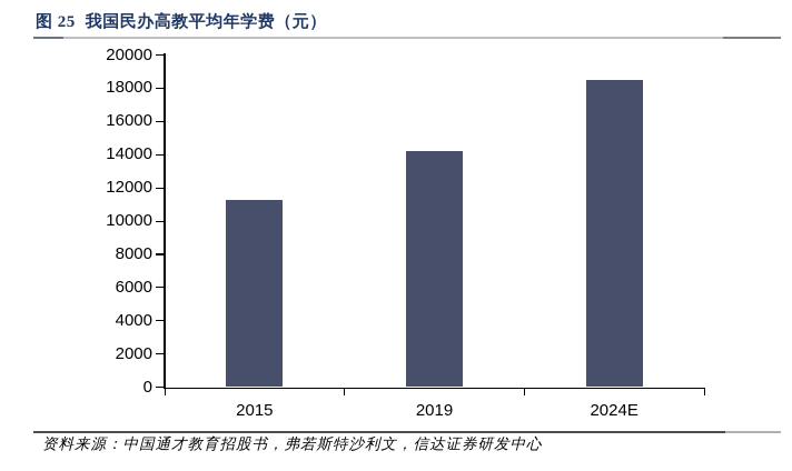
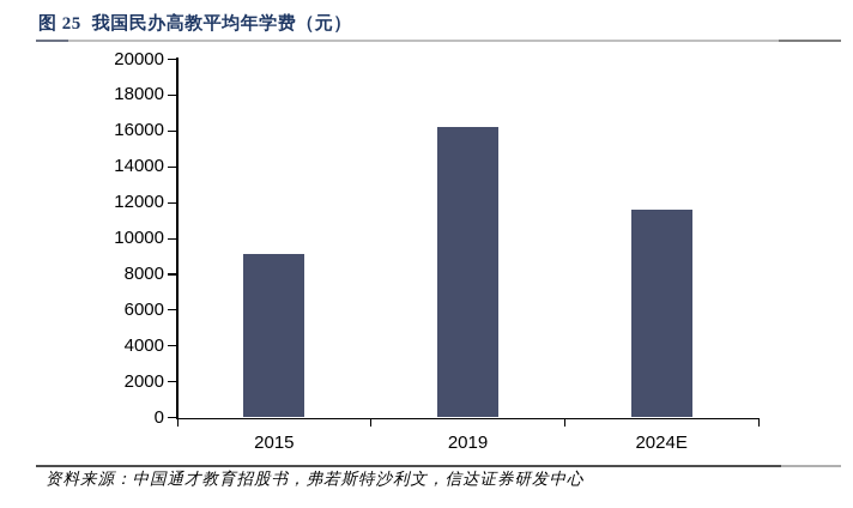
2015: 11300 -> 9100
2019: 14200 -> 16200
2024E: 18500 -> 11600
